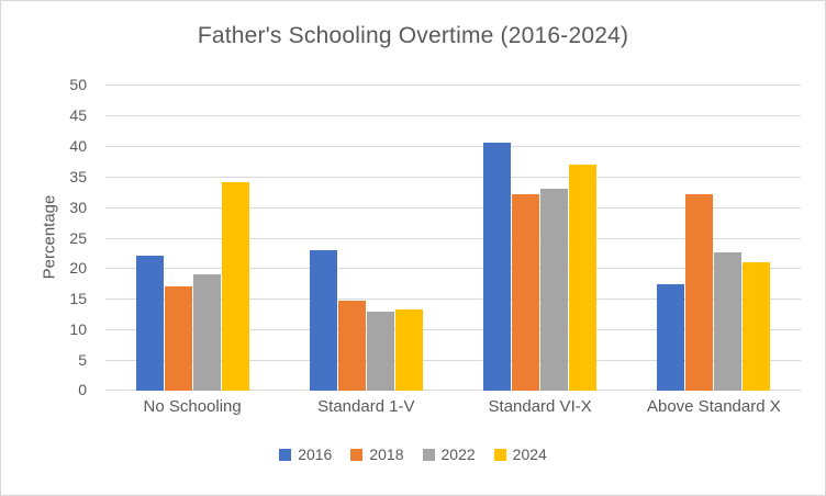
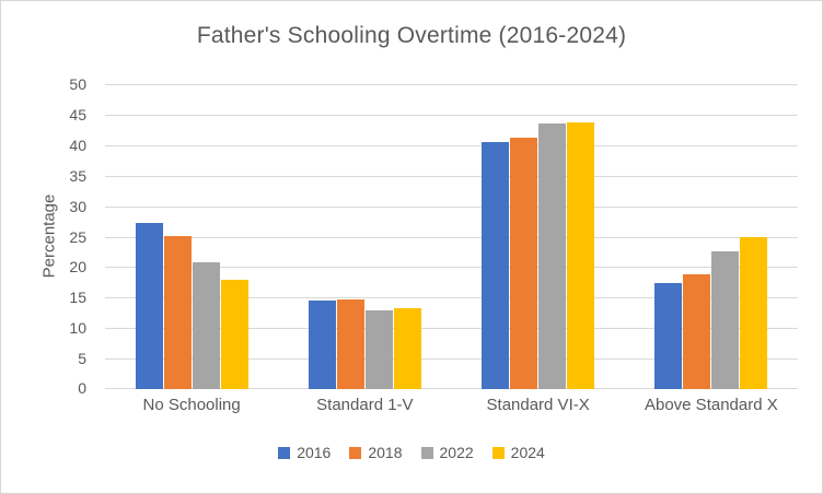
2016/No Schooling: 22 -> 27
2018/No Schooling: 17 -> 25
2022/No Schooling: 19 -> 21
2024/No Schooling: 34 -> 18
2016/Standard 1-V: 23 -> 15
2018/Standard VI-X: 32 -> 41
2022/Standard VI-X: 33 -> 44
2024/Standard VI-X: 37 -> 44
2018/Above Standard X: 32 -> 19
2024/Above Standard X: 21 -> 25
